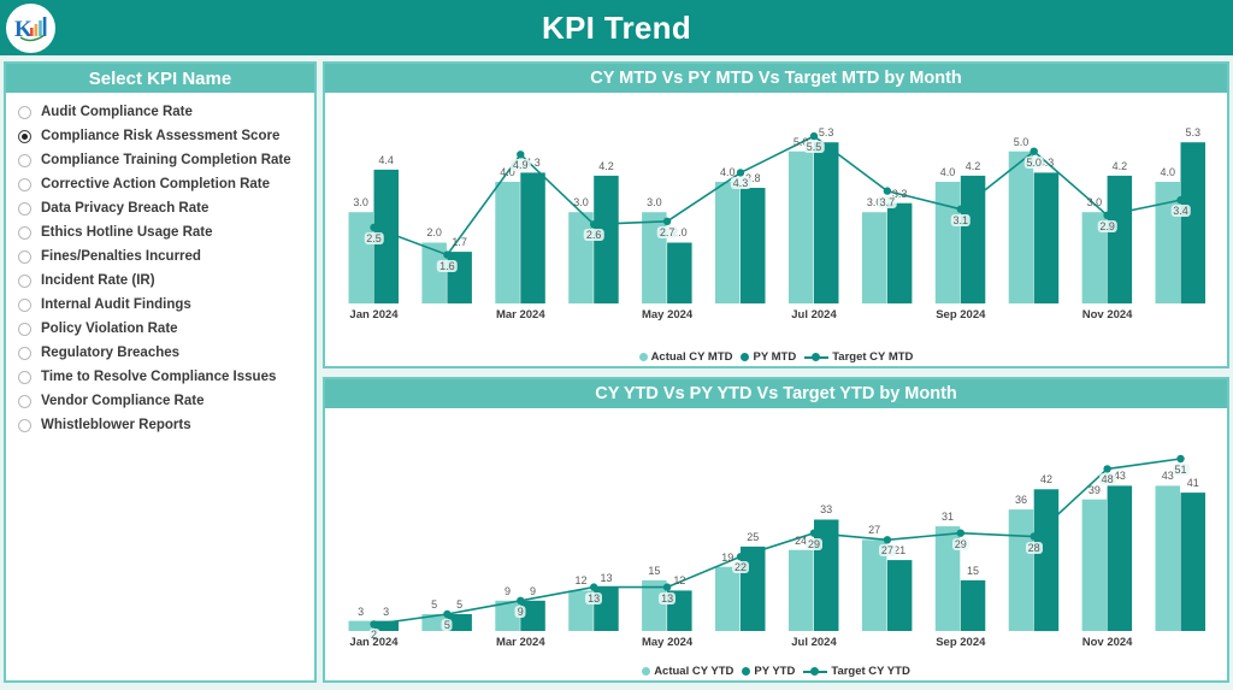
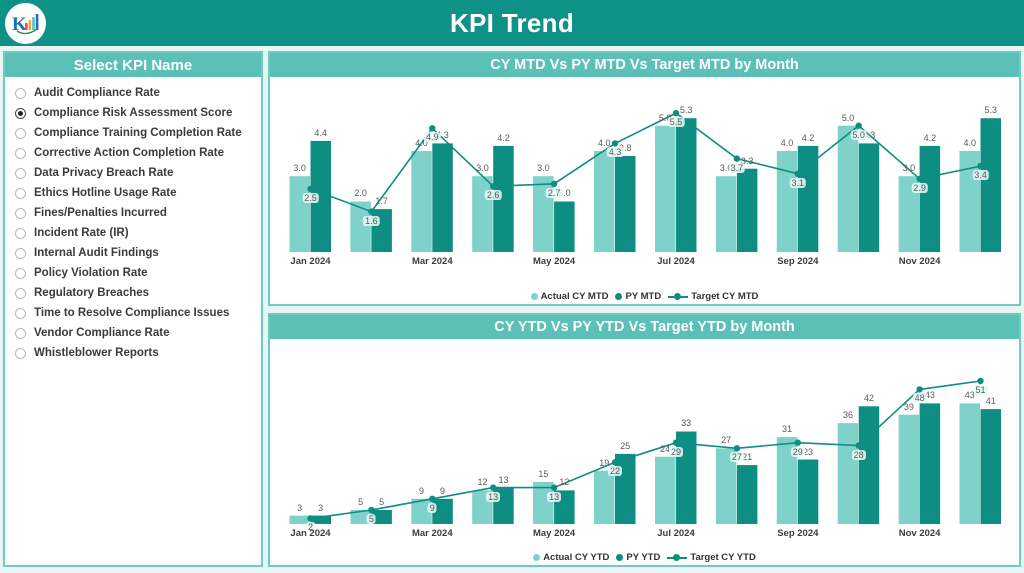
CY YTD Vs PY YTD Vs Target YTD by Month/PY YTD/Sep 2024: 15 -> 23
